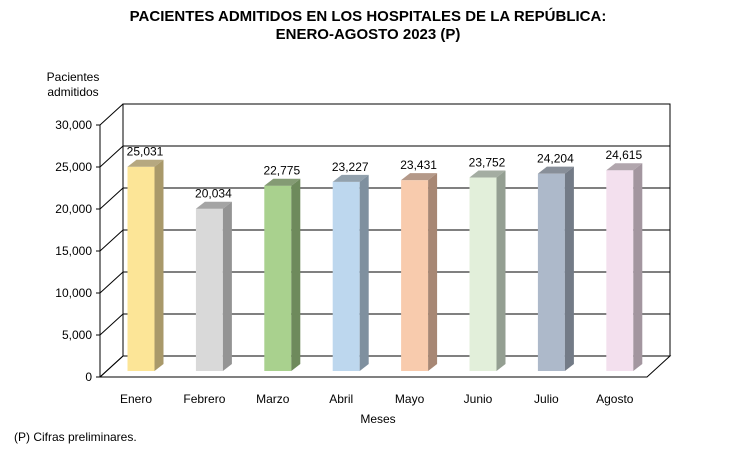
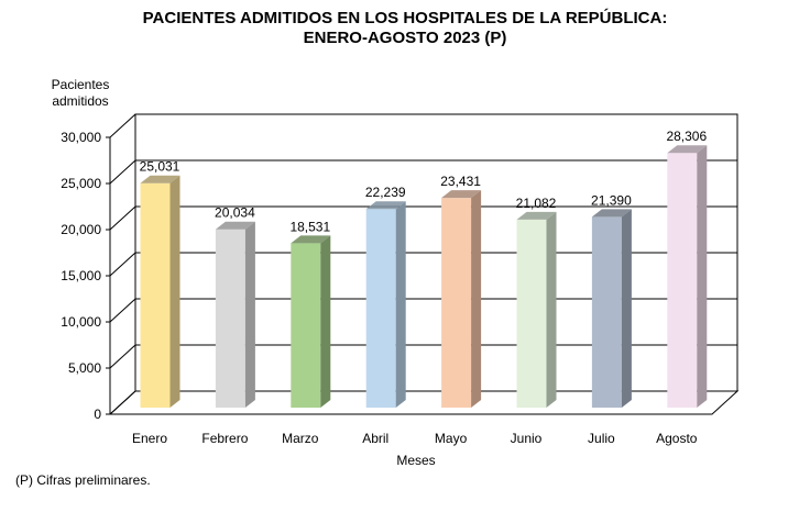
Marzo: 22,775 -> 18,531
Abril: 23,227 -> 22,239
Junio: 23,752 -> 21,082
Julio: 24,204 -> 21,390
Agosto: 24,615 -> 28,306
